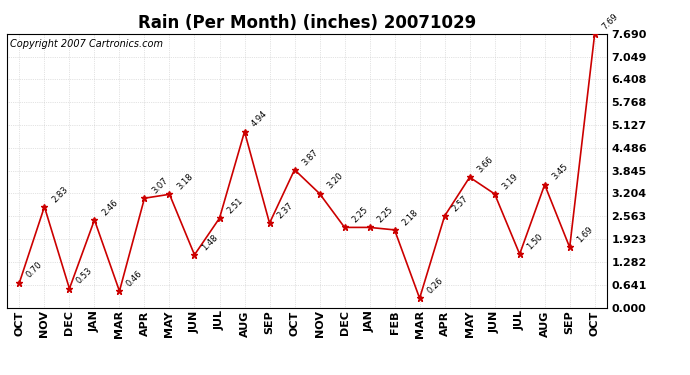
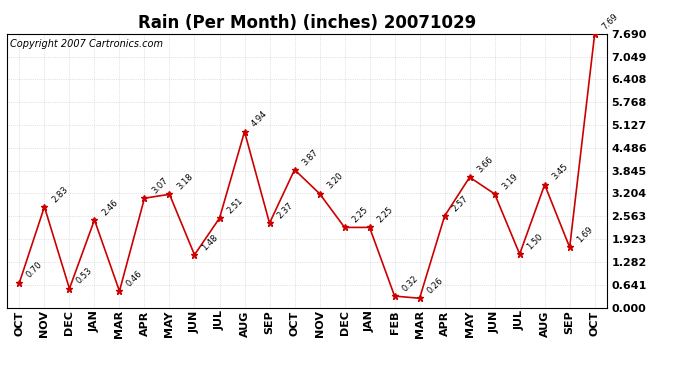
FEB: 2.18 -> 0.32
